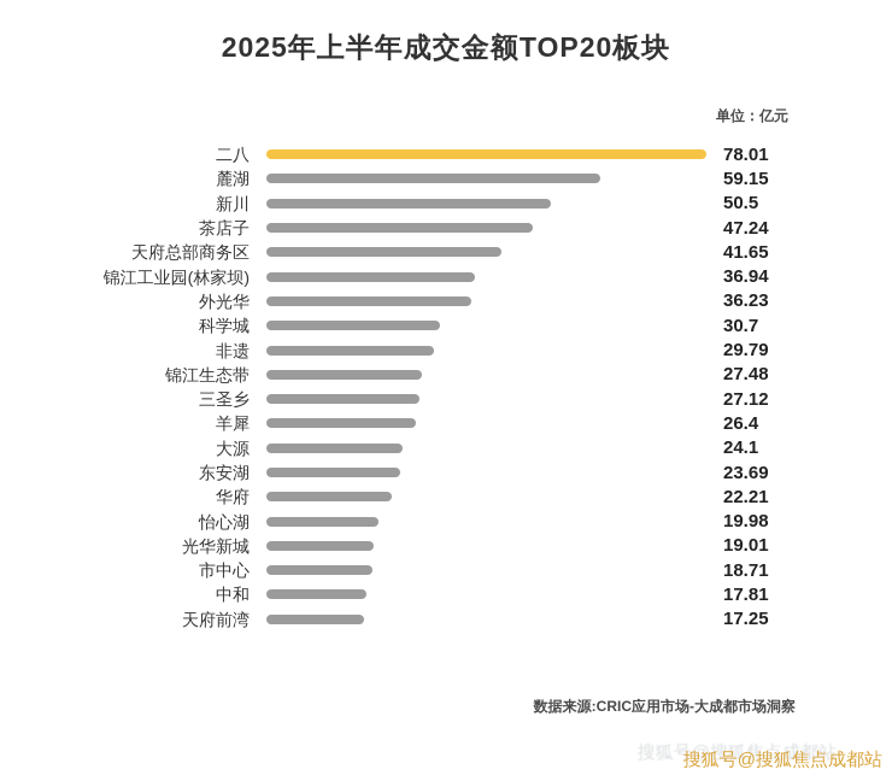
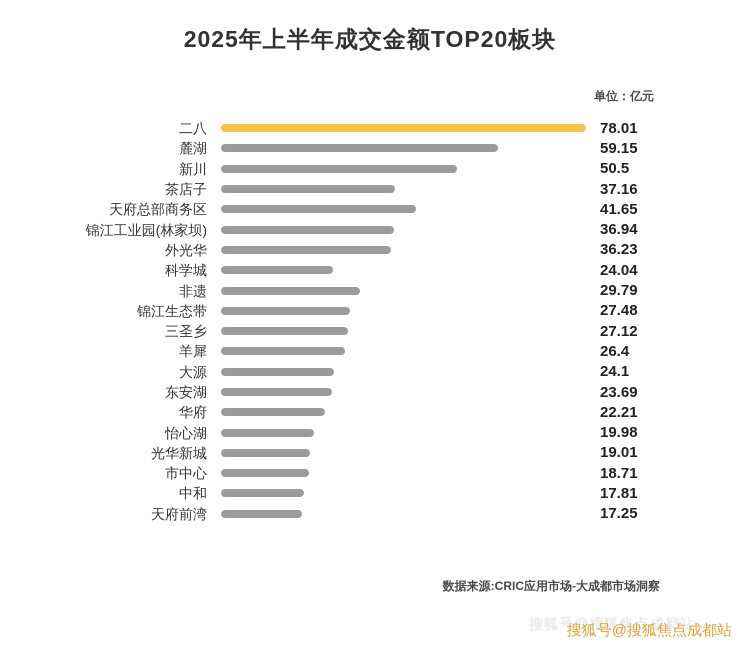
茶店子: 47.24 -> 37.16
科学城: 30.7 -> 24.04
